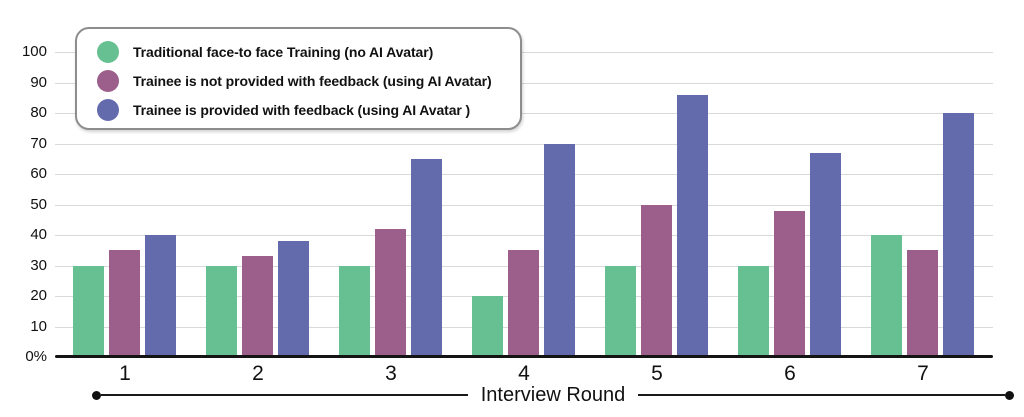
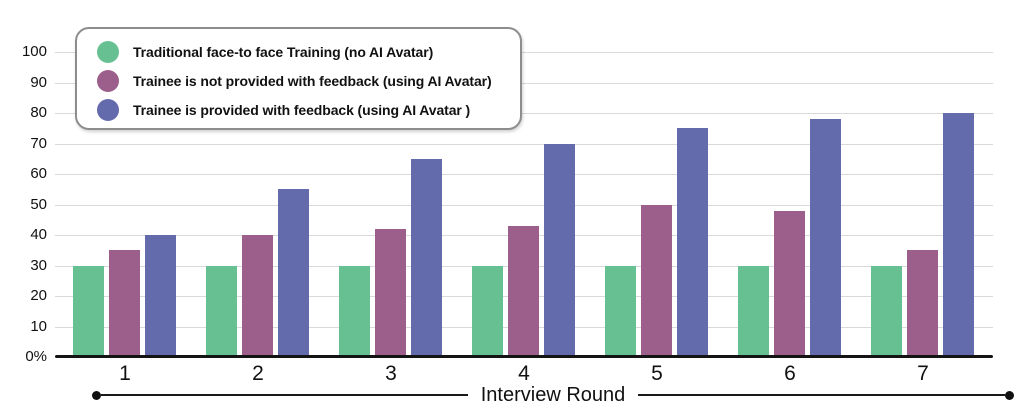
Trainee is not provided with feedback (using AI Avatar)/2: 33 -> 40
Trainee is provided with feedback (using AI Avatar )/2: 38 -> 55
Traditional face-to face Training (no AI Avatar)/4: 20 -> 30
Trainee is not provided with feedback (using AI Avatar)/4: 35 -> 43
Trainee is provided with feedback (using AI Avatar )/5: 86 -> 75
Trainee is provided with feedback (using AI Avatar )/6: 67 -> 78
Traditional face-to face Training (no AI Avatar)/7: 40 -> 30
